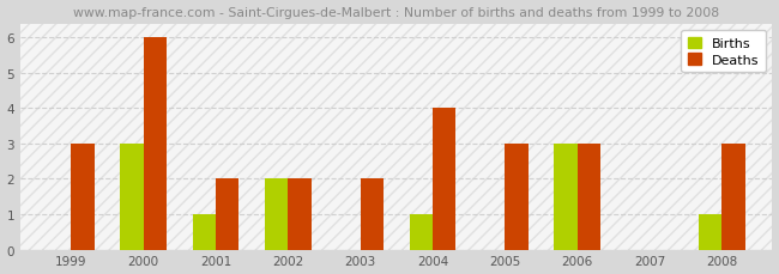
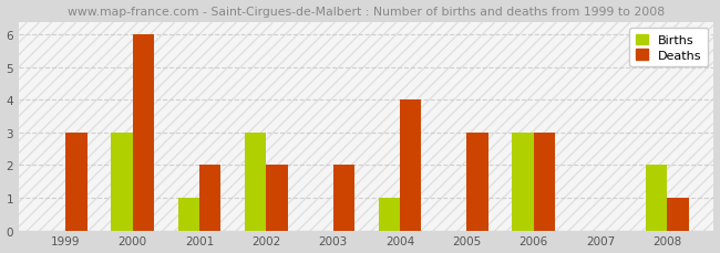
Births/2002: 2 -> 3
Births/2008: 1 -> 2
Deaths/2008: 3 -> 1
